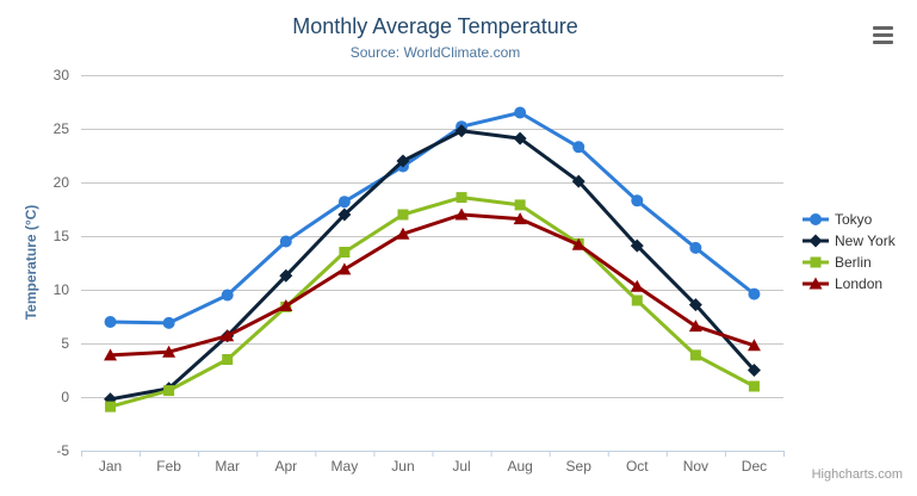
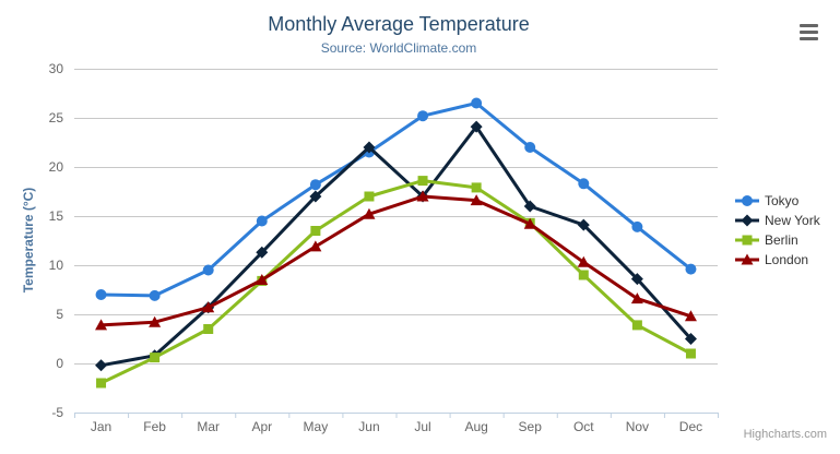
Berlin/Jan: -1 -> -2
New York/Jul: 25 -> 17
Tokyo/Sep: 23 -> 22
New York/Sep: 20 -> 16
